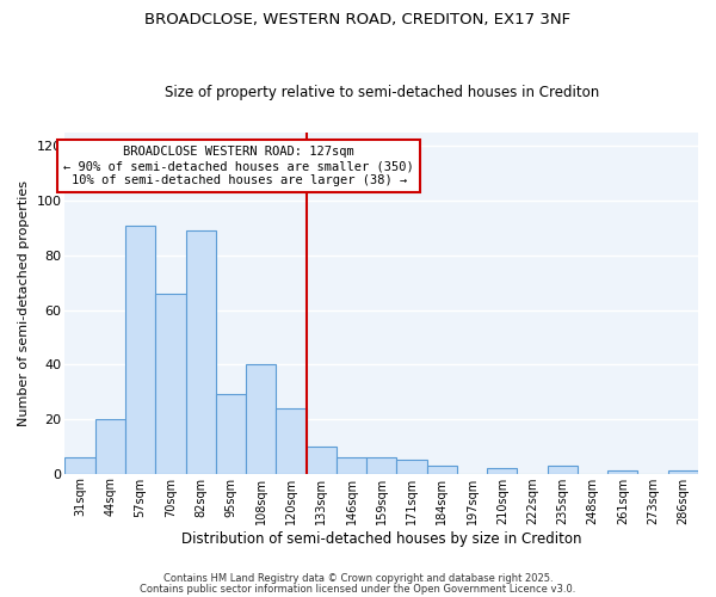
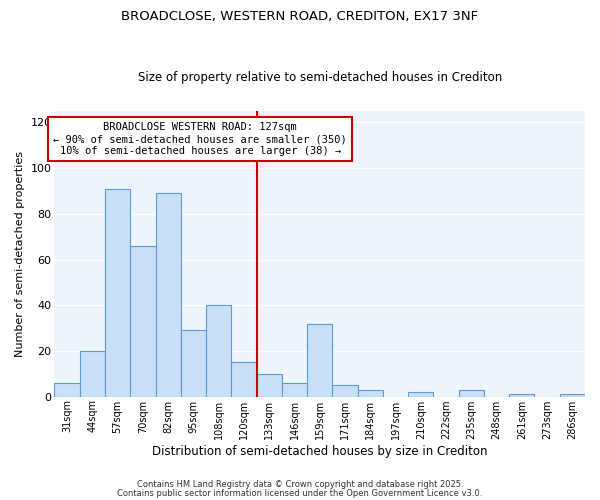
120sqm: 24 -> 15
159sqm: 6 -> 32
